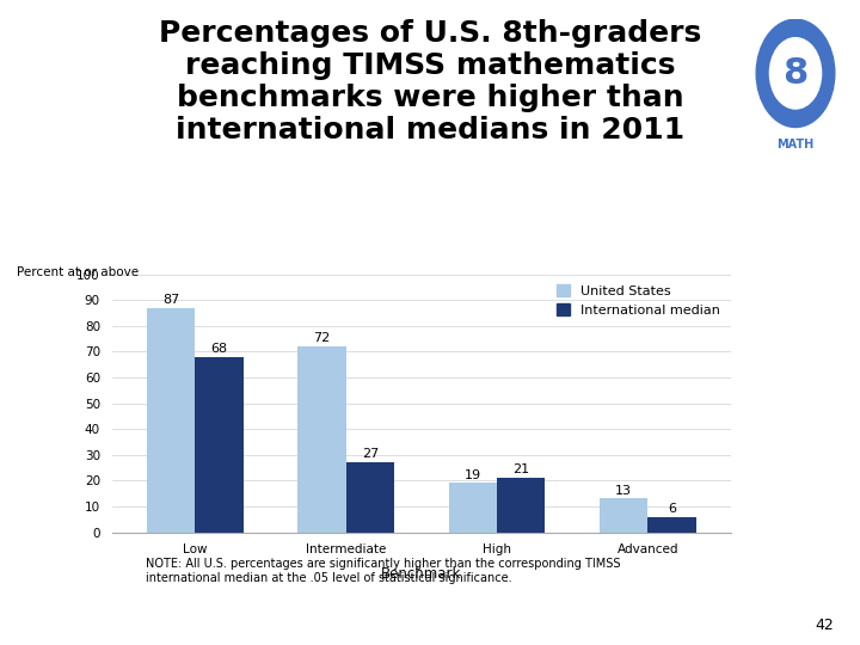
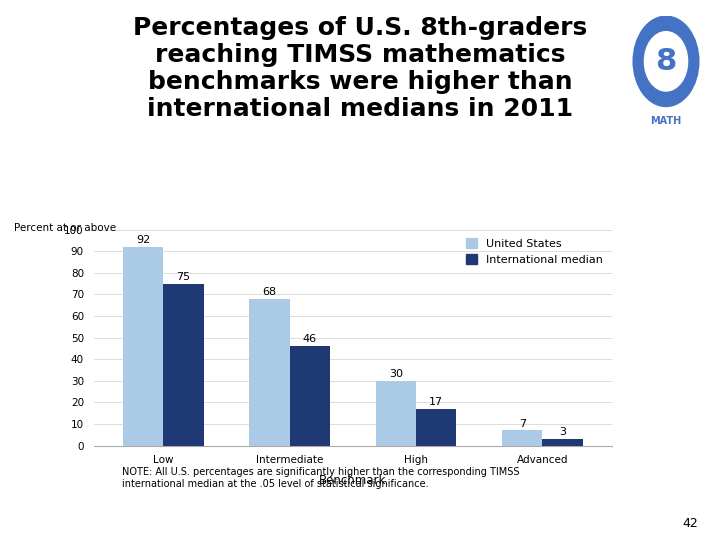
United States/Low: 87 -> 92
International median/Low: 68 -> 75
United States/Intermediate: 72 -> 68
International median/Intermediate: 27 -> 46
United States/High: 19 -> 30
International median/High: 21 -> 17
United States/Advanced: 13 -> 7
International median/Advanced: 6 -> 3
